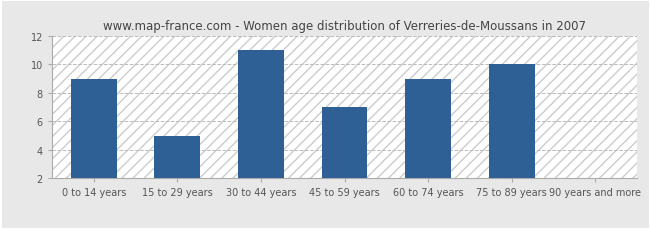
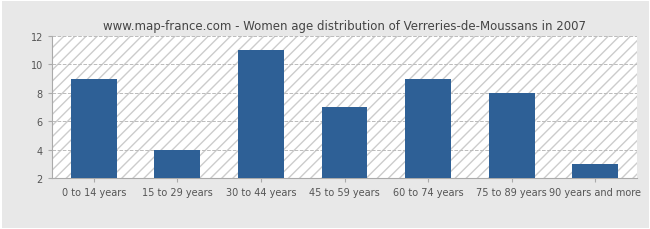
15 to 29 years: 5 -> 4
75 to 89 years: 10 -> 8
90 years and more: 2 -> 3
